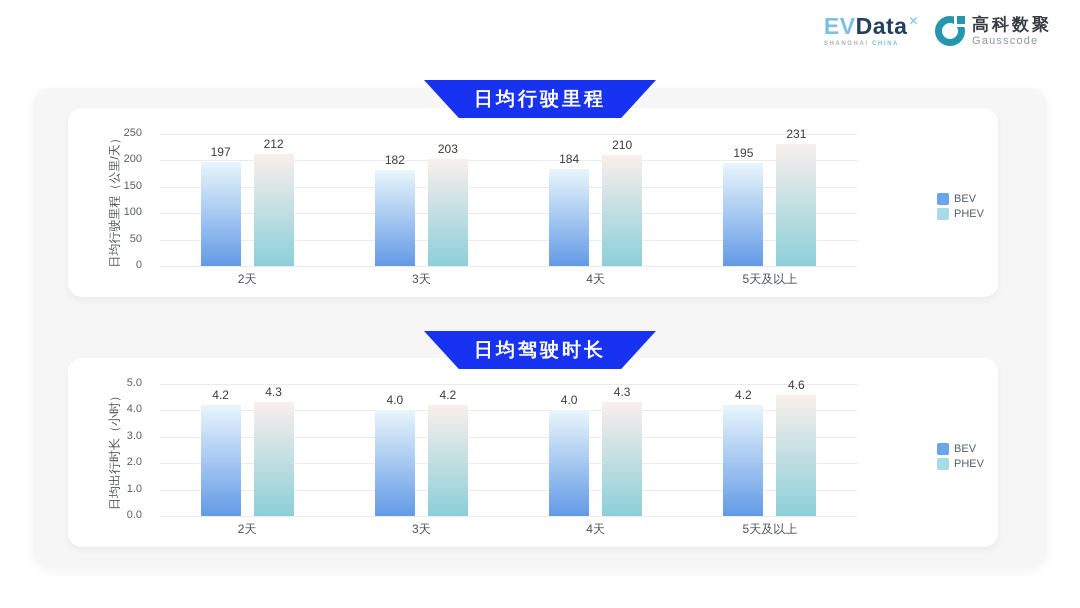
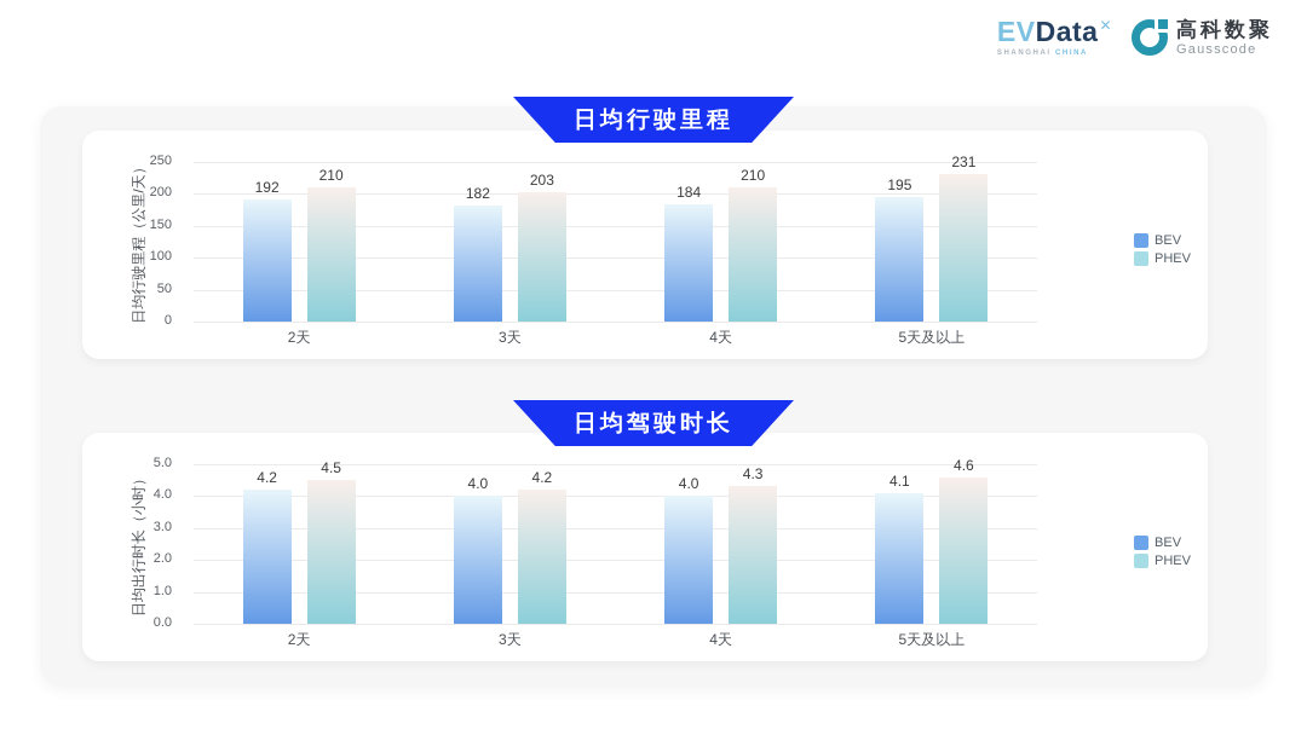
日均行驶里程/BEV/2天: 197 -> 192
日均行驶里程/PHEV/2天: 212 -> 210
日均驾驶时长/PHEV/2天: 4.3 -> 4.5
日均驾驶时长/BEV/5天及以上: 4.2 -> 4.1
